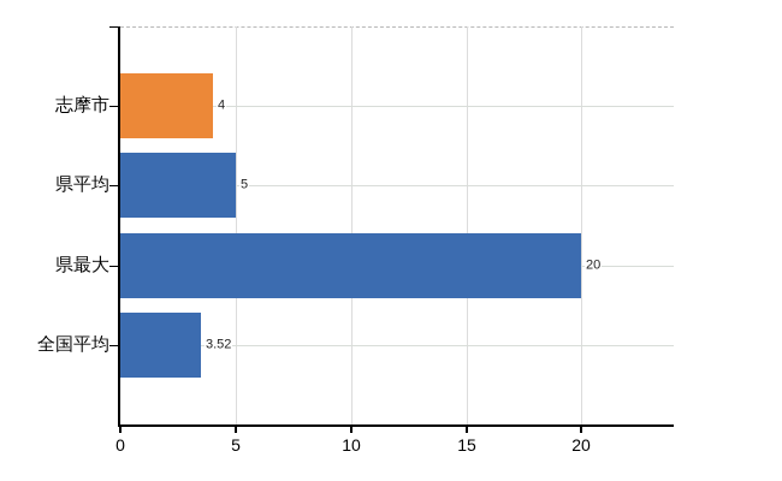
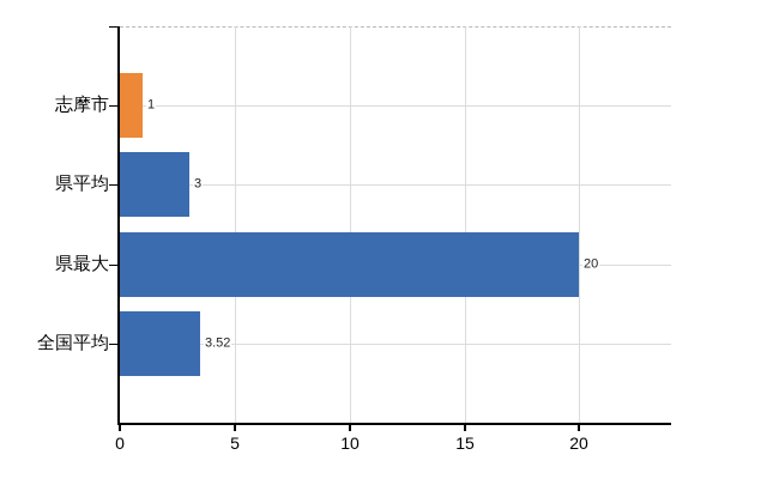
志摩市: 4 -> 1
県平均: 5 -> 3
